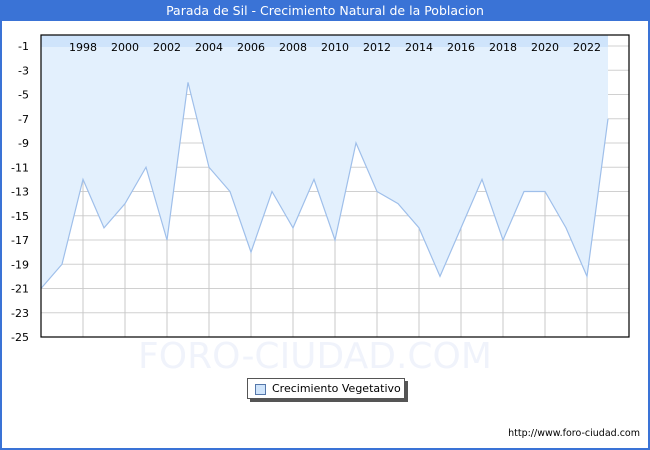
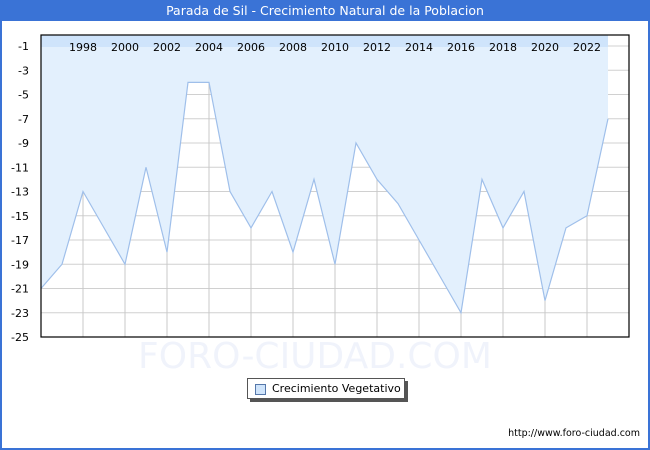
1998: -12 -> -13
2000: -14 -> -19
2002: -17 -> -18
2004: -11 -> -4
2006: -18 -> -16
2008: -16 -> -18
2010: -17 -> -19
2012: -13 -> -12
2014: -16 -> -17
2016: -16 -> -23
2018: -17 -> -16
2020: -13 -> -22
2022: -20 -> -15
